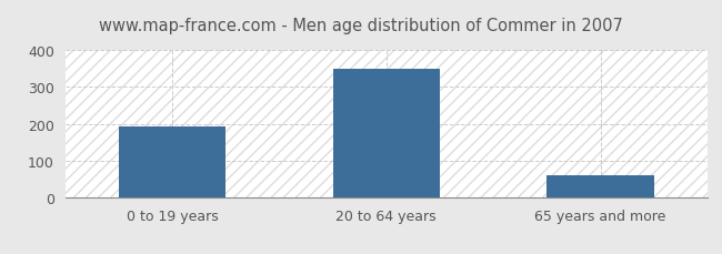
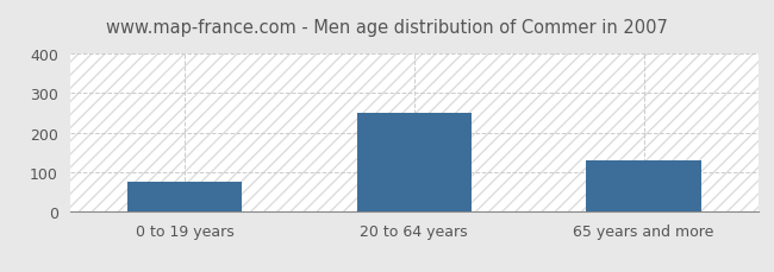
0 to 19 years: 192 -> 75
20 to 64 years: 348 -> 250
65 years and more: 60 -> 130
